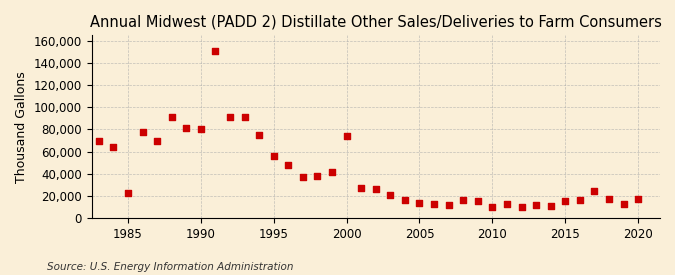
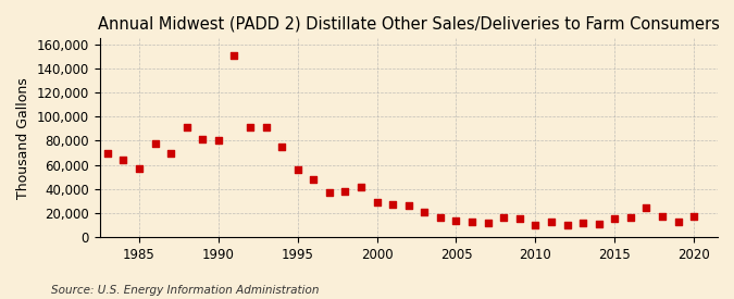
1985: 23,000 -> 57,000
2000: 74,000 -> 29,000
